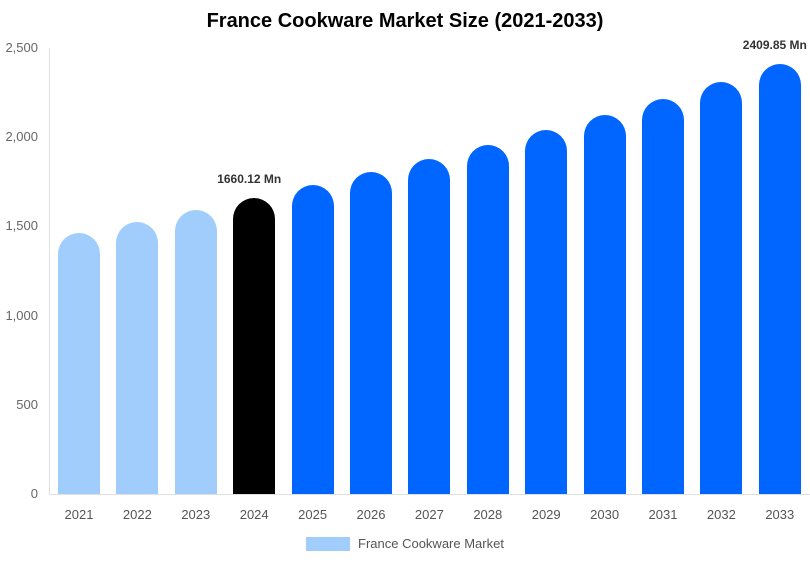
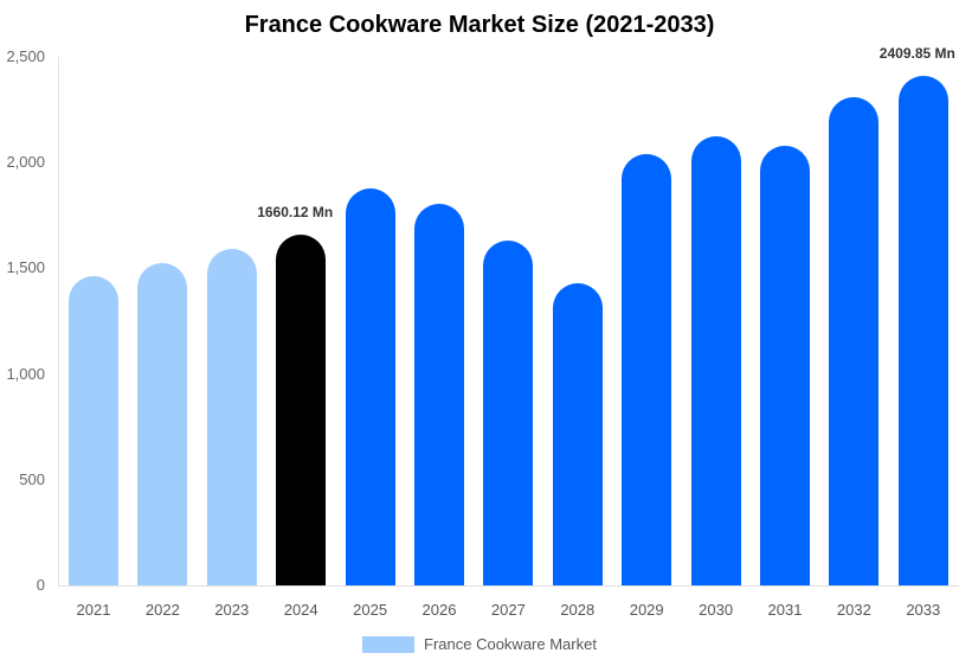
2025: 1730 -> 1880
2027: 1880 -> 1630
2028: 1960 -> 1430
2031: 2210 -> 2080
